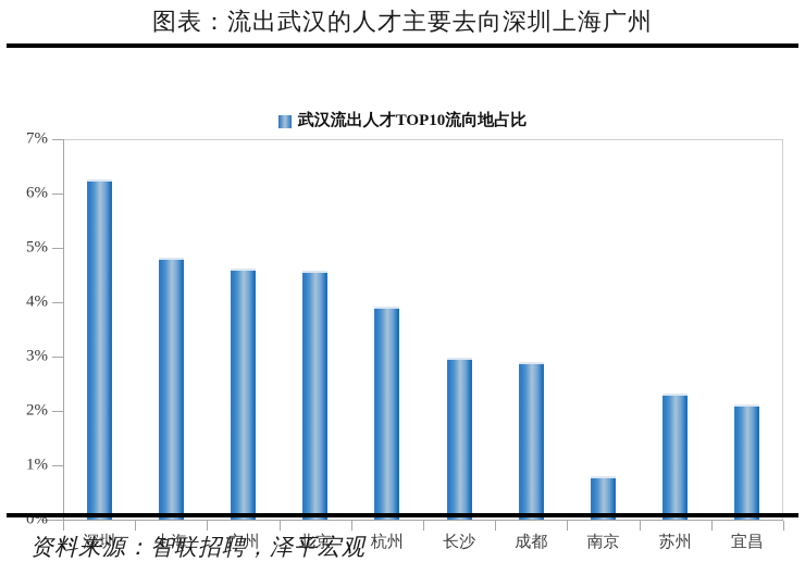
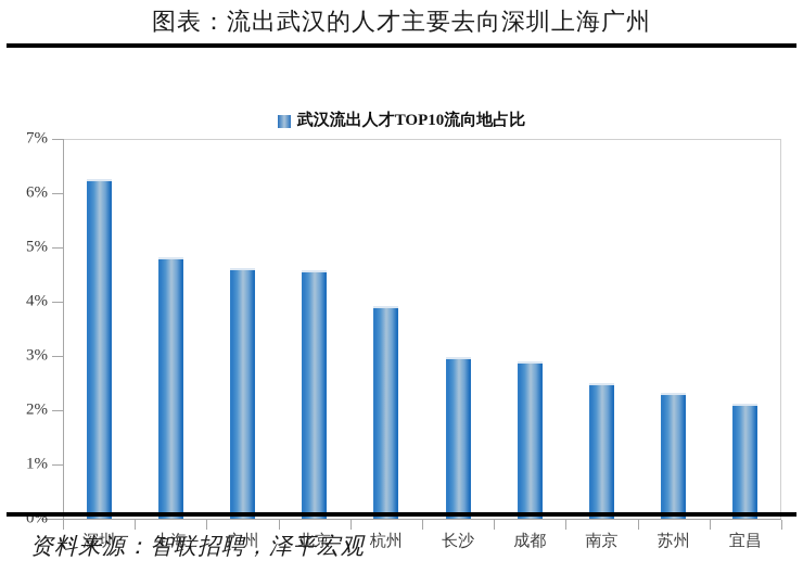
南京: 0.8% -> 2.5%
